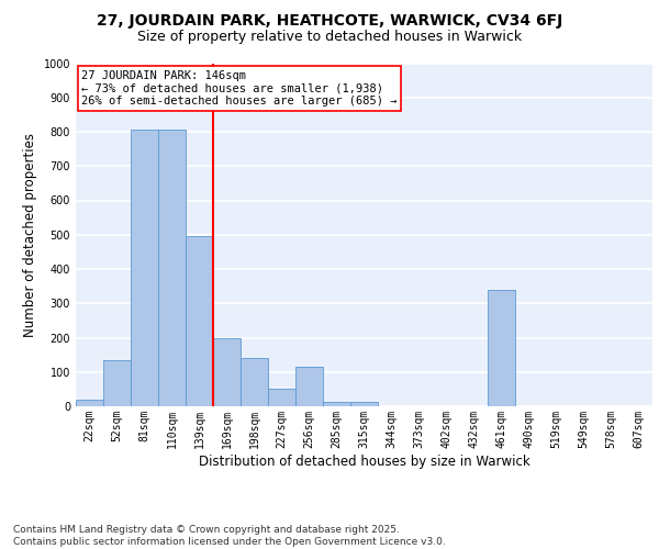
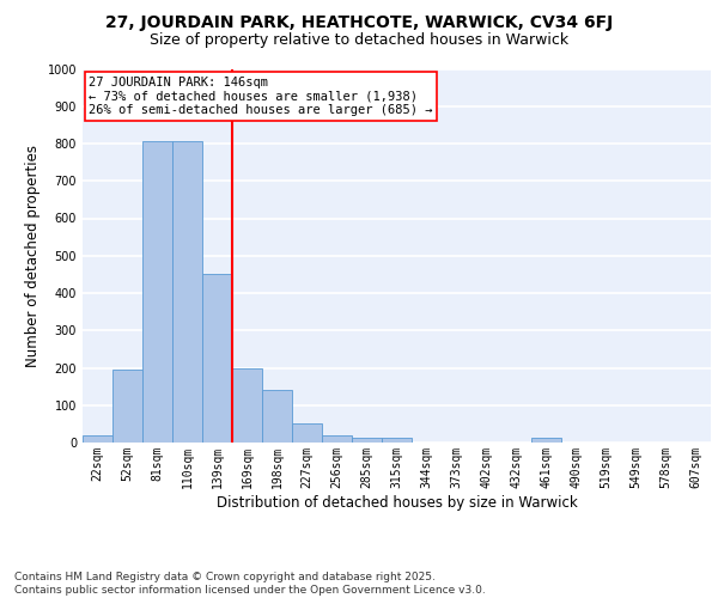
52sqm: 135 -> 195
139sqm: 495 -> 450
256sqm: 115 -> 18
461sqm: 340 -> 12
